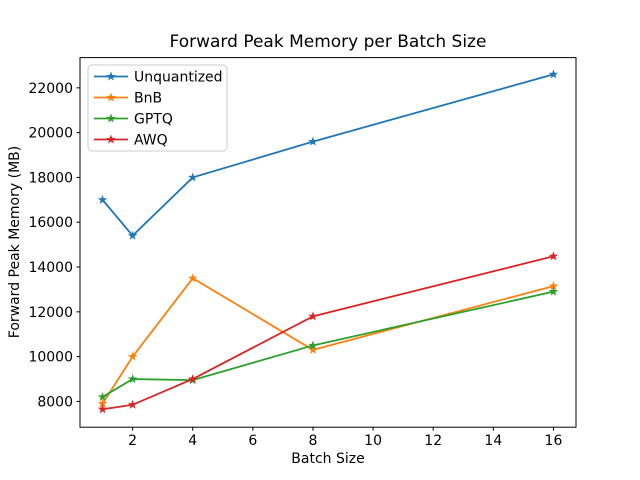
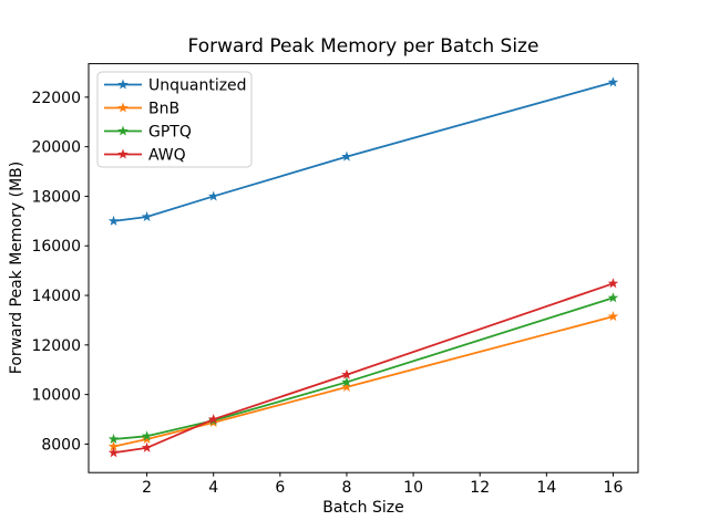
Unquantized/2: 15400 -> 17200
BnB/2: 10000 -> 8200
GPTQ/2: 9000 -> 8300
BnB/4: 13500 -> 8900
AWQ/8: 11800 -> 10800
GPTQ/16: 12900 -> 13900
